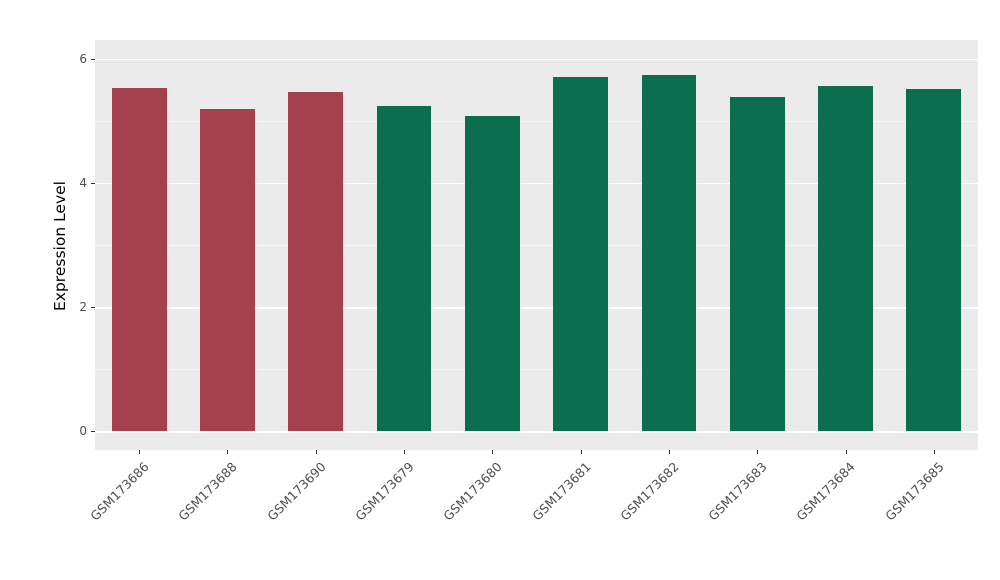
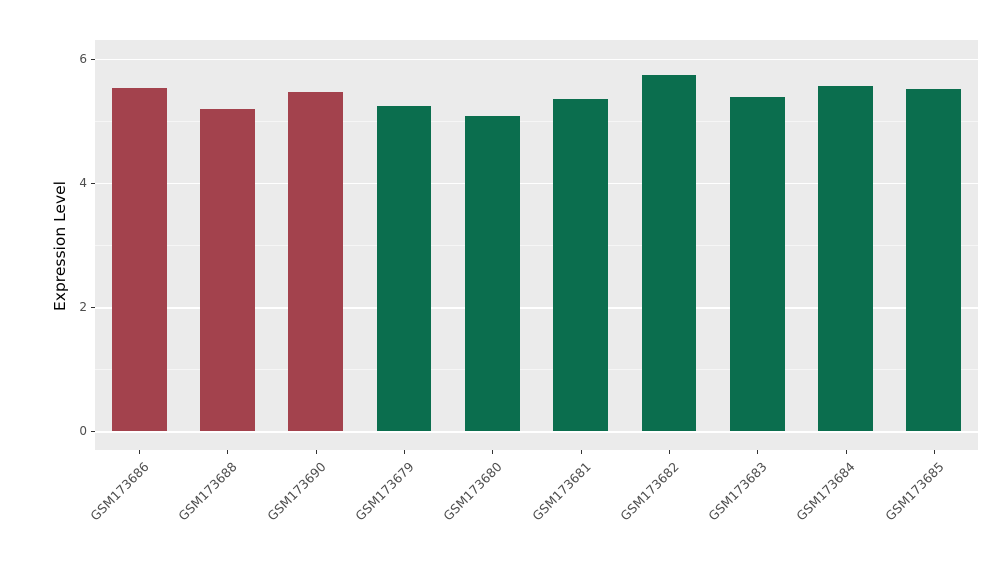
GSM173681: 5.7 -> 5.3
